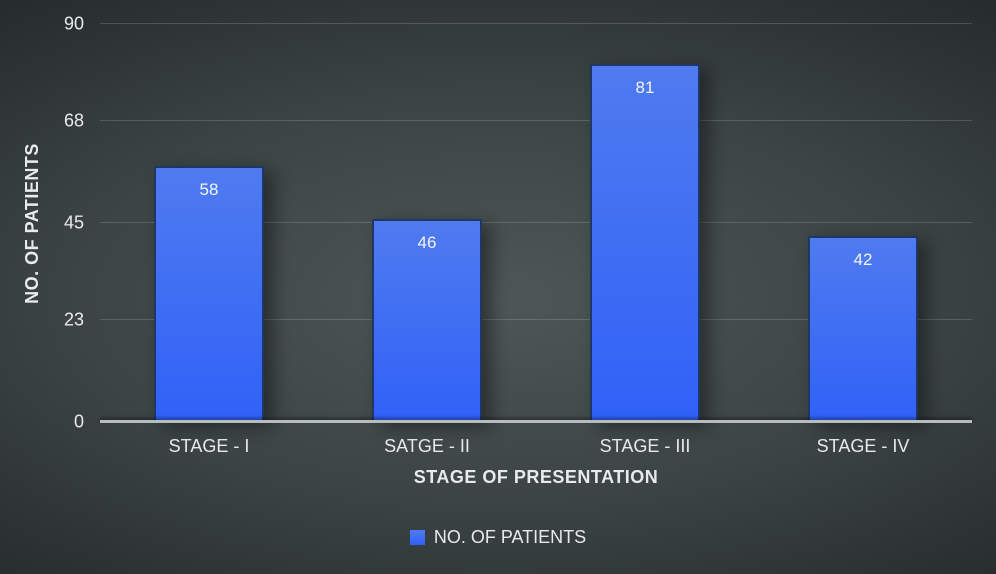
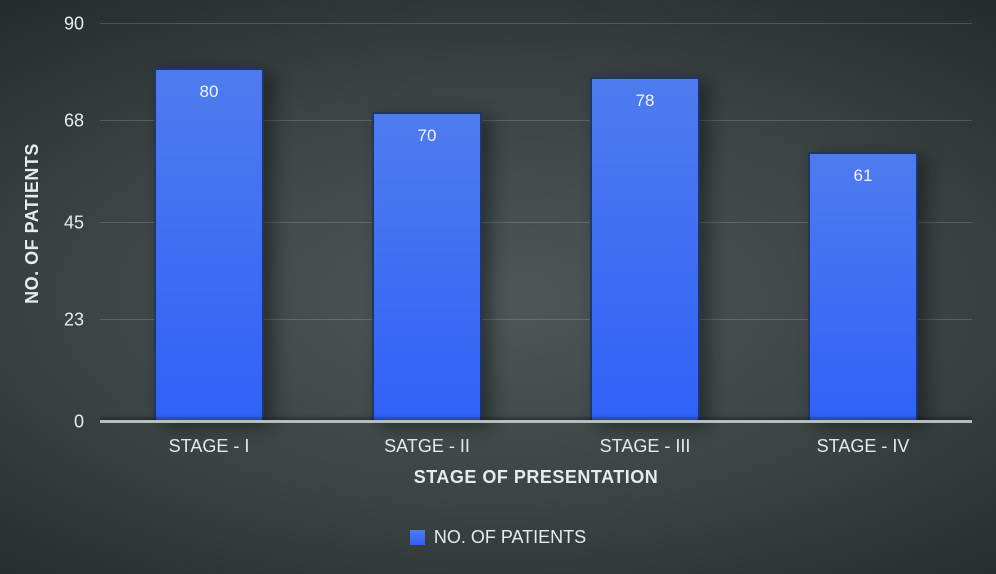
STAGE - I: 58 -> 80
SATGE - II: 46 -> 70
STAGE - III: 81 -> 78
STAGE - IV: 42 -> 61
